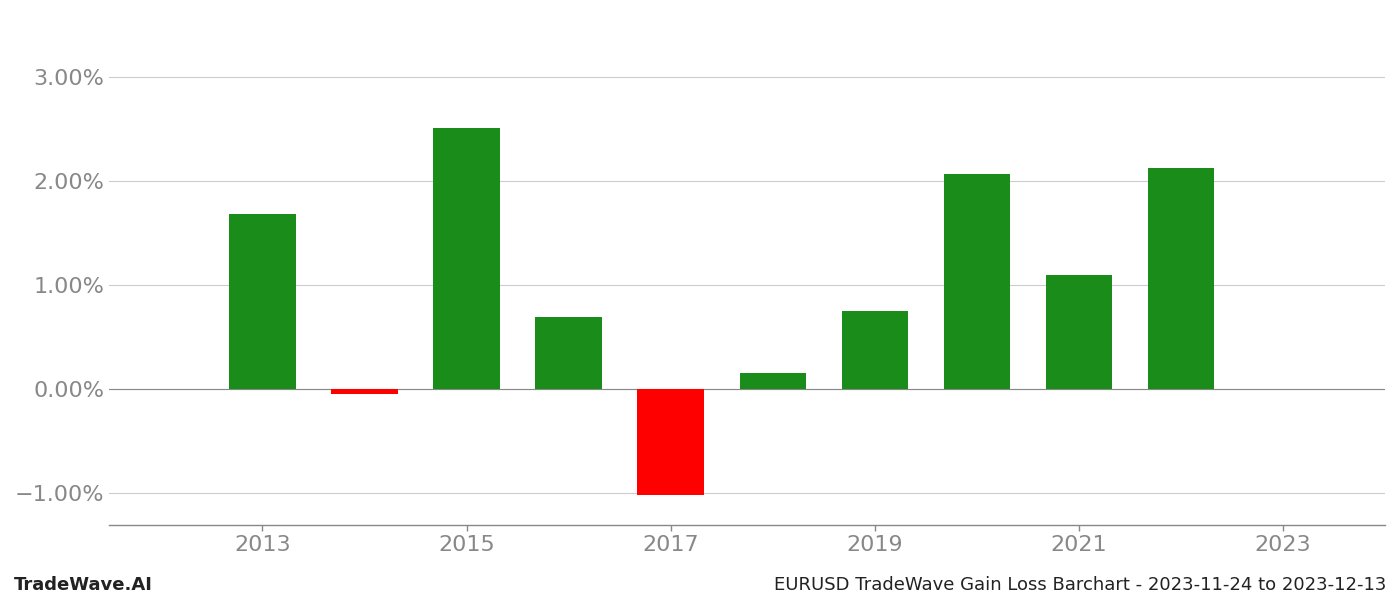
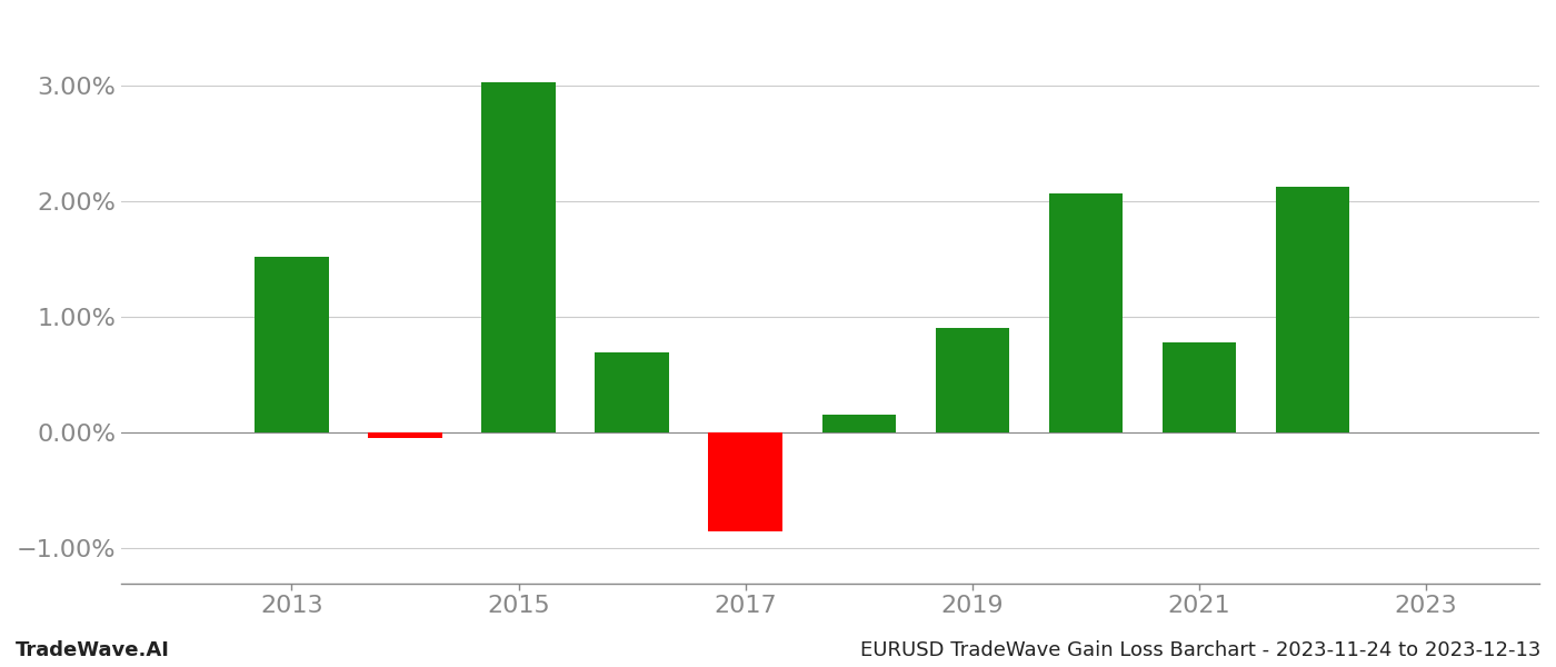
2013: 1.69% -> 1.52%
2015: 2.51% -> 3.03%
2017: -1.02% -> -0.85%
2019: 0.75% -> 0.91%
2021: 1.10% -> 0.78%
